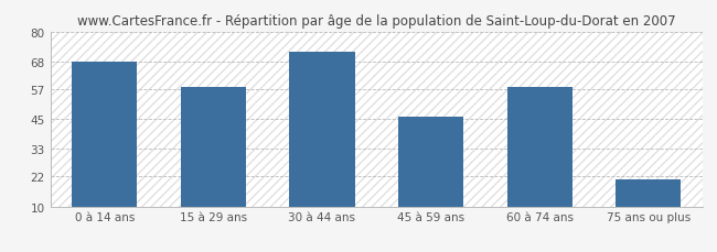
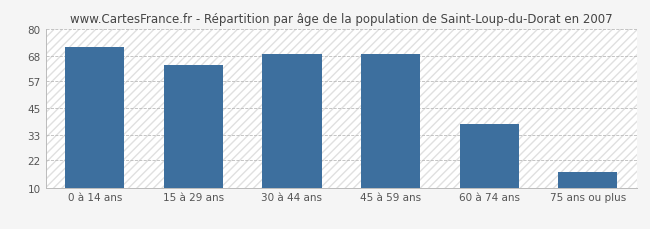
0 à 14 ans: 68 -> 72
15 à 29 ans: 58 -> 64
30 à 44 ans: 72 -> 69
45 à 59 ans: 46 -> 69
60 à 74 ans: 58 -> 38
75 ans ou plus: 21 -> 17
